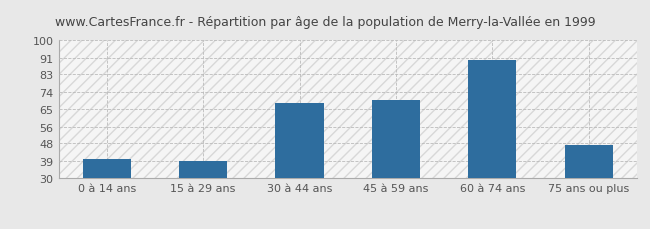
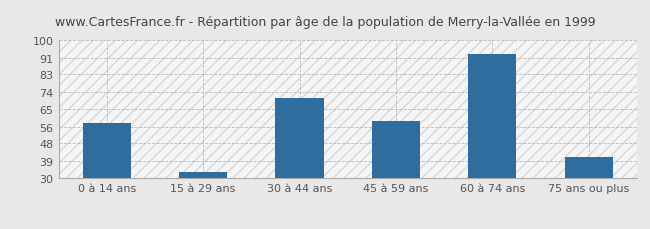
0 à 14 ans: 40 -> 58
15 à 29 ans: 39 -> 33
30 à 44 ans: 68 -> 71
45 à 59 ans: 70 -> 59
60 à 74 ans: 90 -> 93
75 ans ou plus: 47 -> 41
